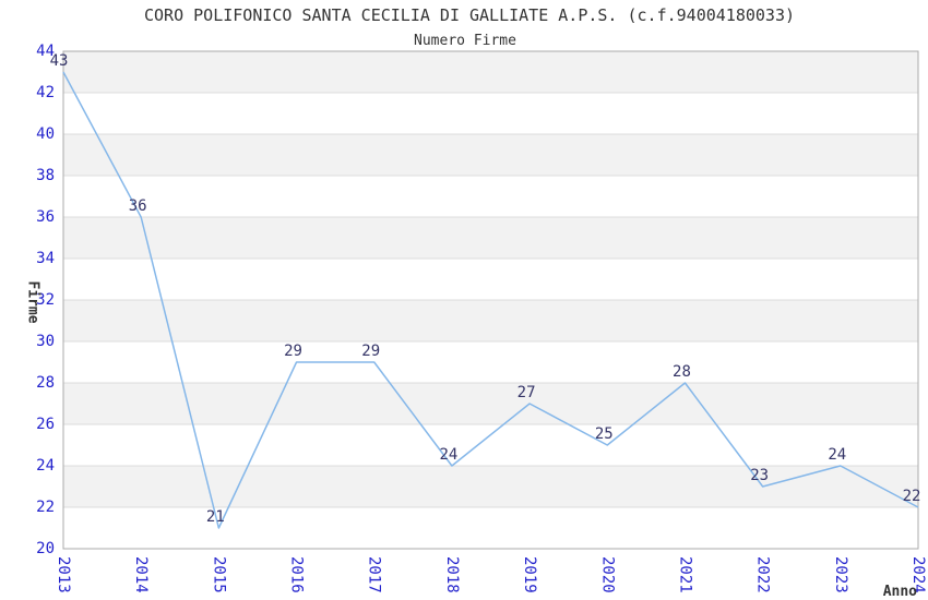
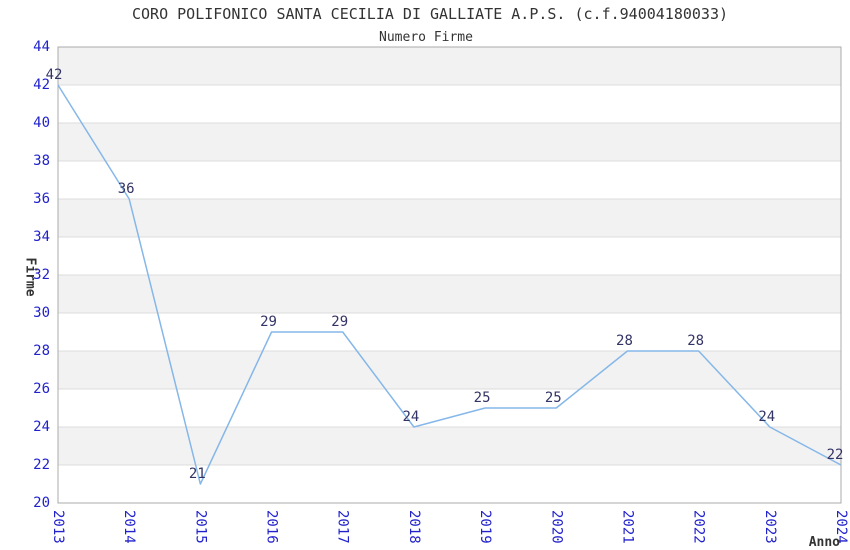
2013: 43 -> 42
2019: 27 -> 25
2022: 23 -> 28
